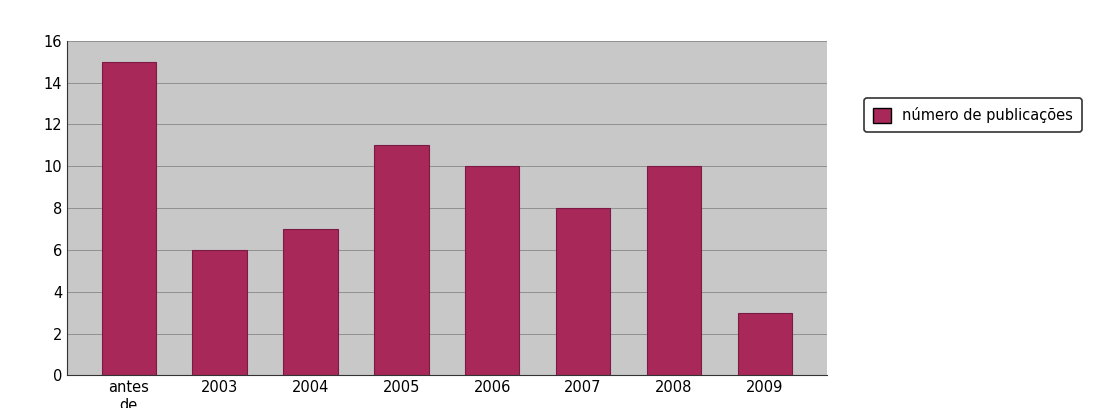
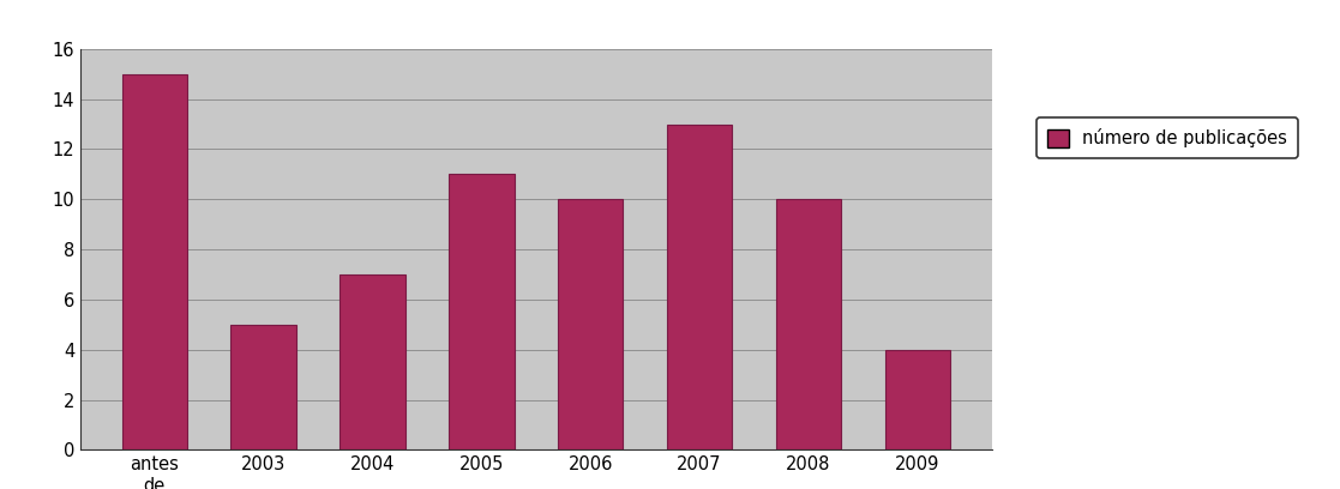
2003: 6 -> 5
2007: 8 -> 13
2009: 3 -> 4
